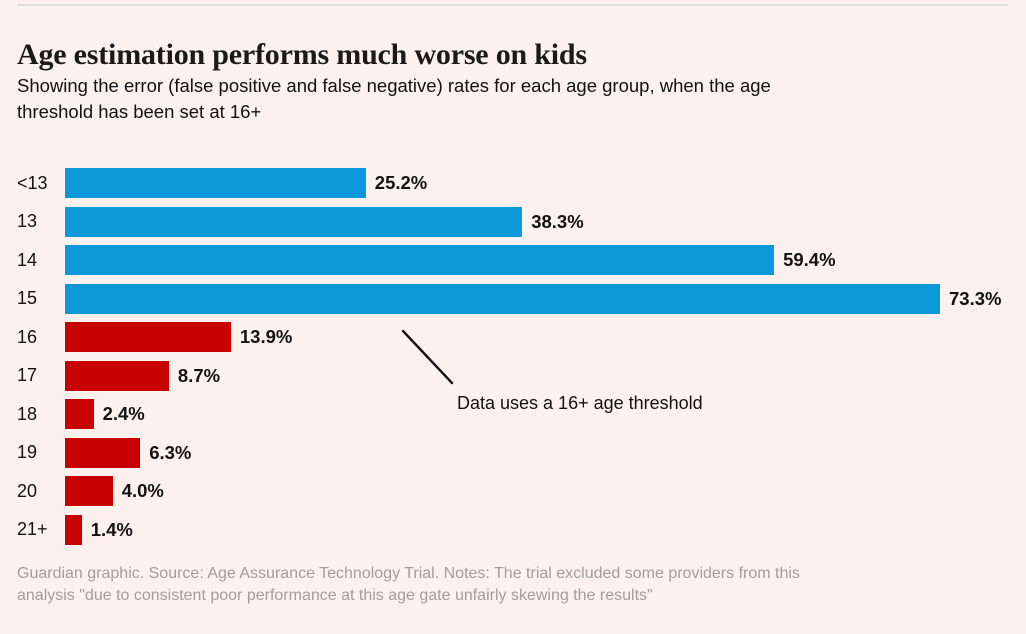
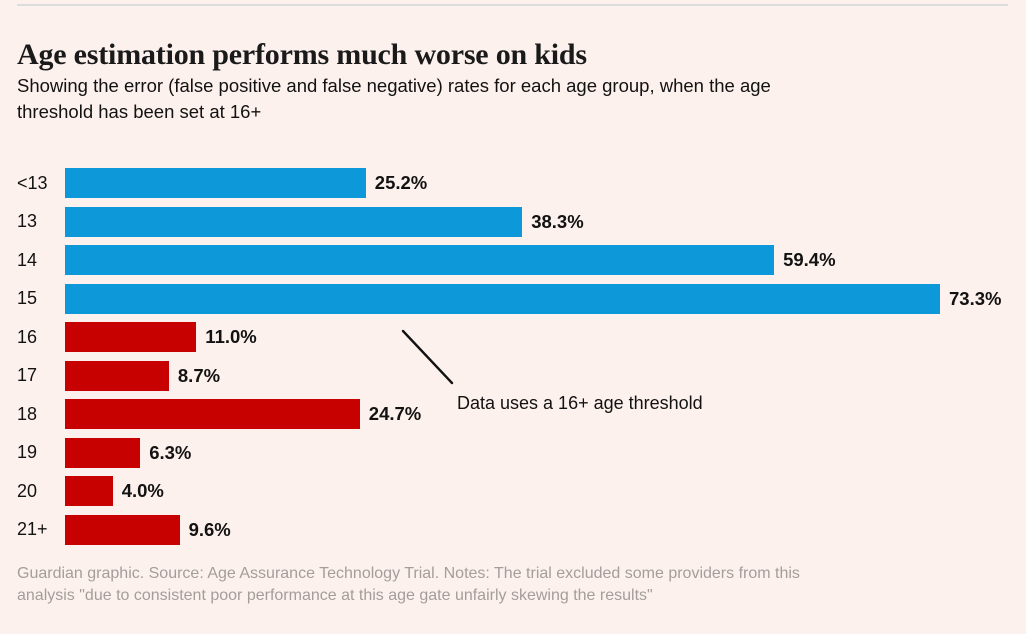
16: 13.9% -> 11.0%
18: 2.4% -> 24.7%
21+: 1.4% -> 9.6%
